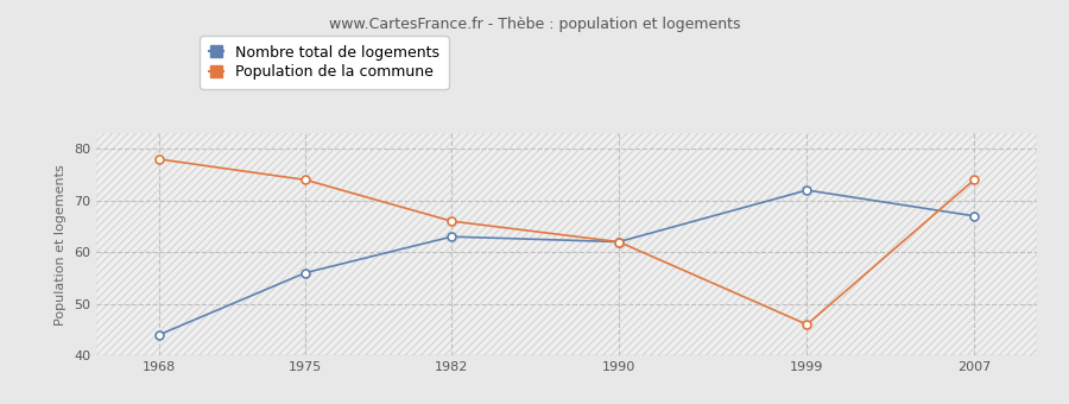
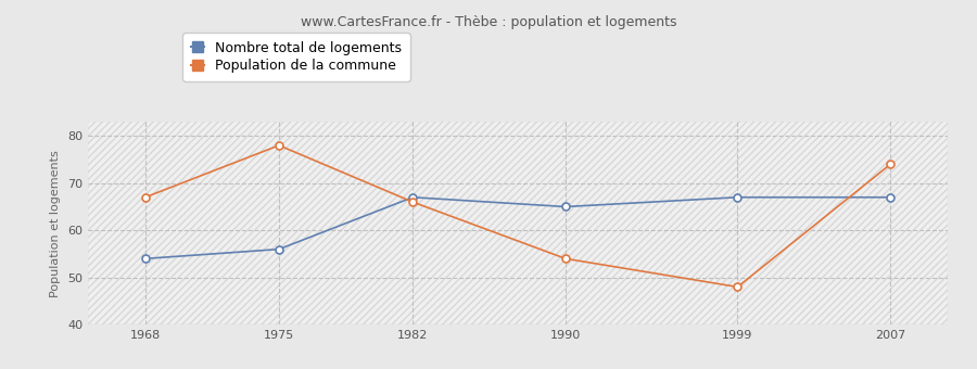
Nombre total de logements/1968: 44 -> 54
Population de la commune/1968: 78 -> 67
Population de la commune/1975: 74 -> 78
Nombre total de logements/1982: 63 -> 67
Nombre total de logements/1990: 62 -> 65
Population de la commune/1990: 62 -> 54
Nombre total de logements/1999: 72 -> 67
Population de la commune/1999: 46 -> 48
